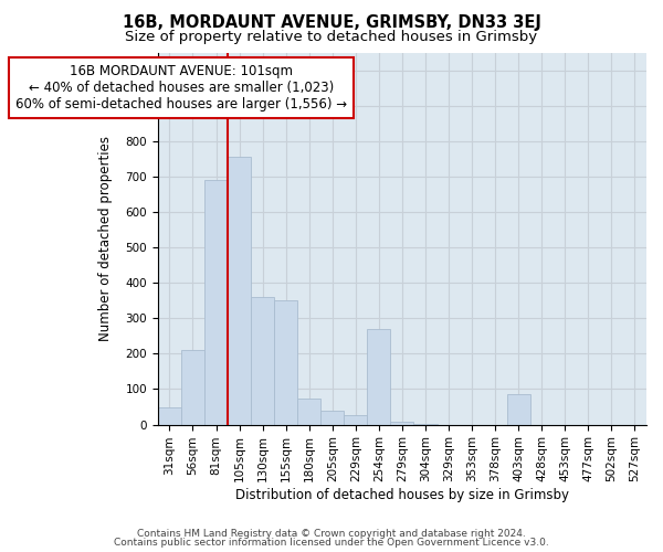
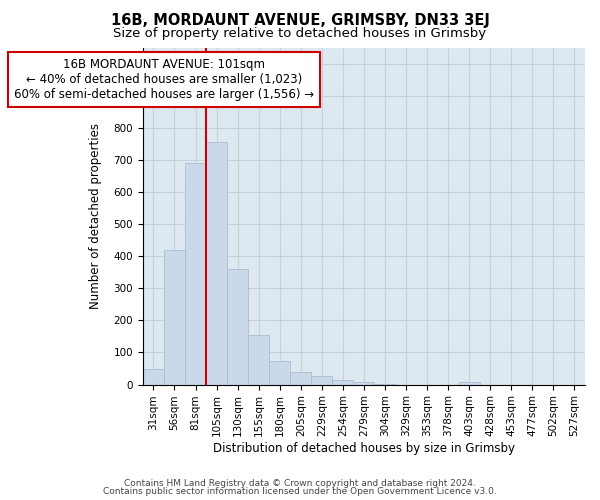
56sqm: 210 -> 420
155sqm: 350 -> 155
254sqm: 270 -> 15
403sqm: 85 -> 8
